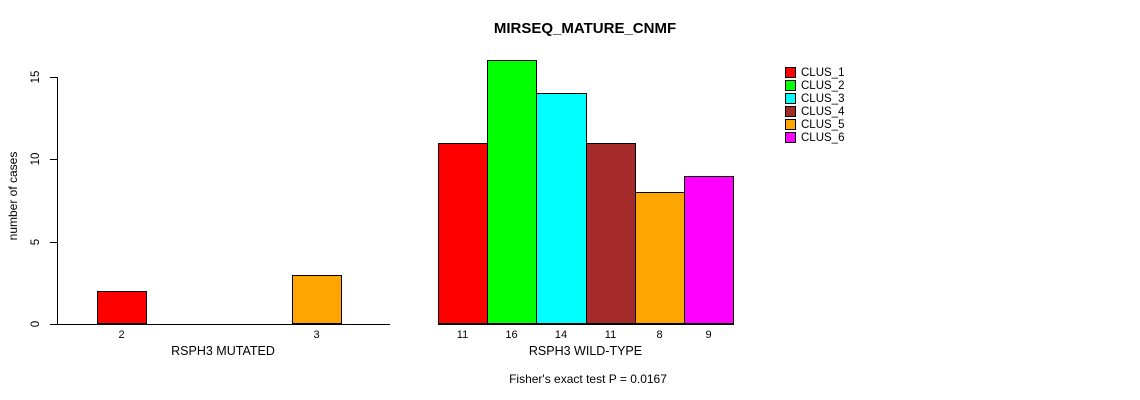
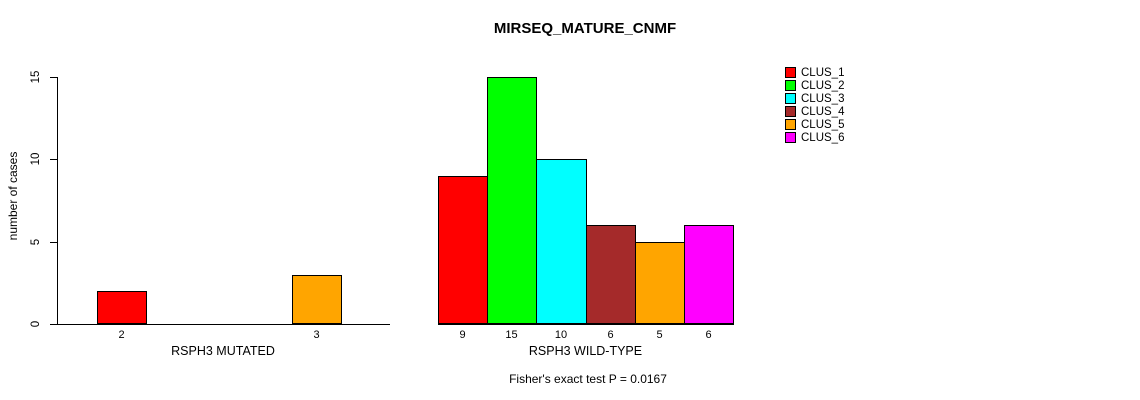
CLUS_1/RSPH3 WILD-TYPE: 11 -> 9
CLUS_2/RSPH3 WILD-TYPE: 16 -> 15
CLUS_3/RSPH3 WILD-TYPE: 14 -> 10
CLUS_4/RSPH3 WILD-TYPE: 11 -> 6
CLUS_5/RSPH3 WILD-TYPE: 8 -> 5
CLUS_6/RSPH3 WILD-TYPE: 9 -> 6
